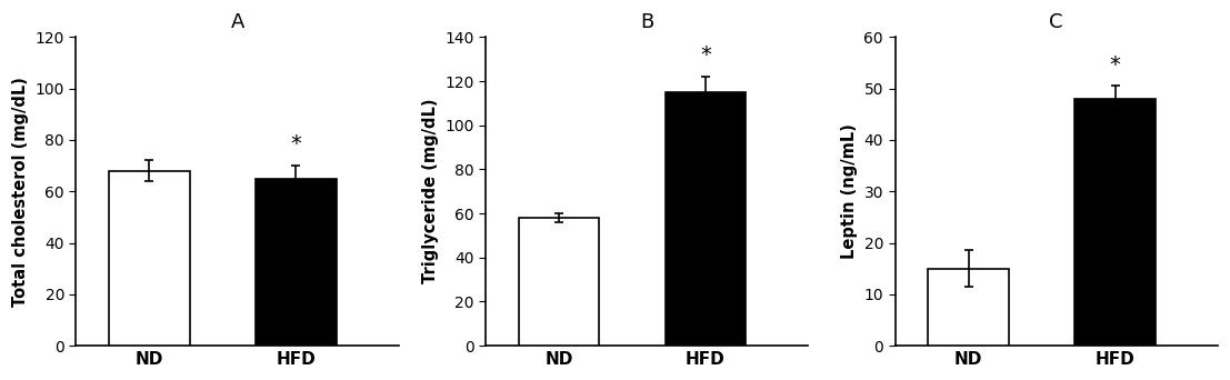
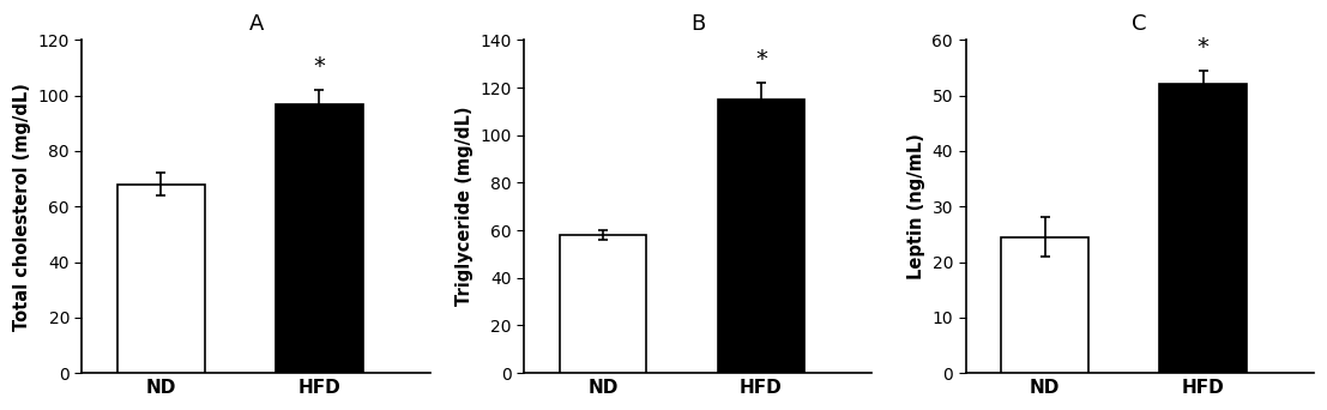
A/HFD: 65 -> 97
C/ND: 15.0 -> 24.5
C/HFD: 48.0 -> 52.0
